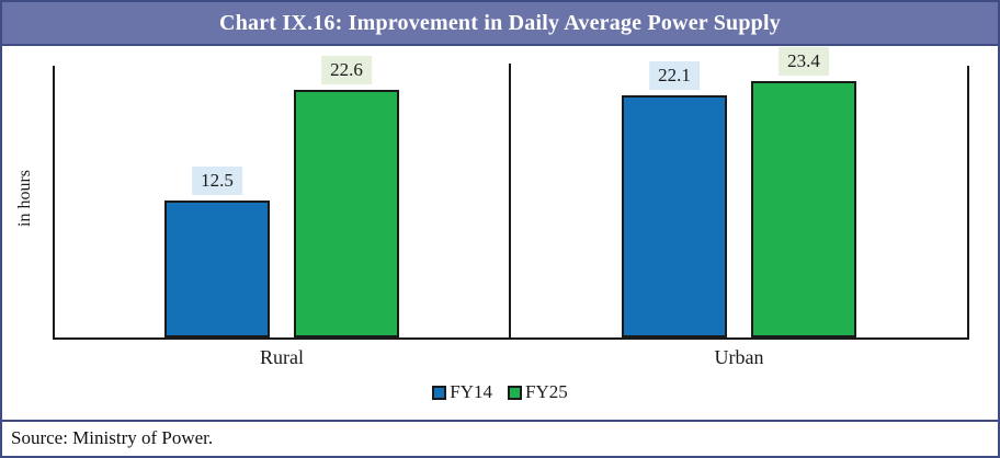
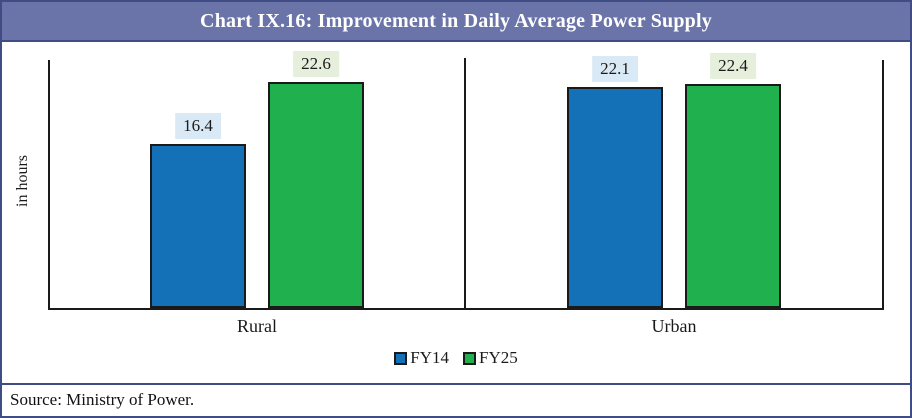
FY14/Rural: 12.5 -> 16.4
FY25/Urban: 23.4 -> 22.4
